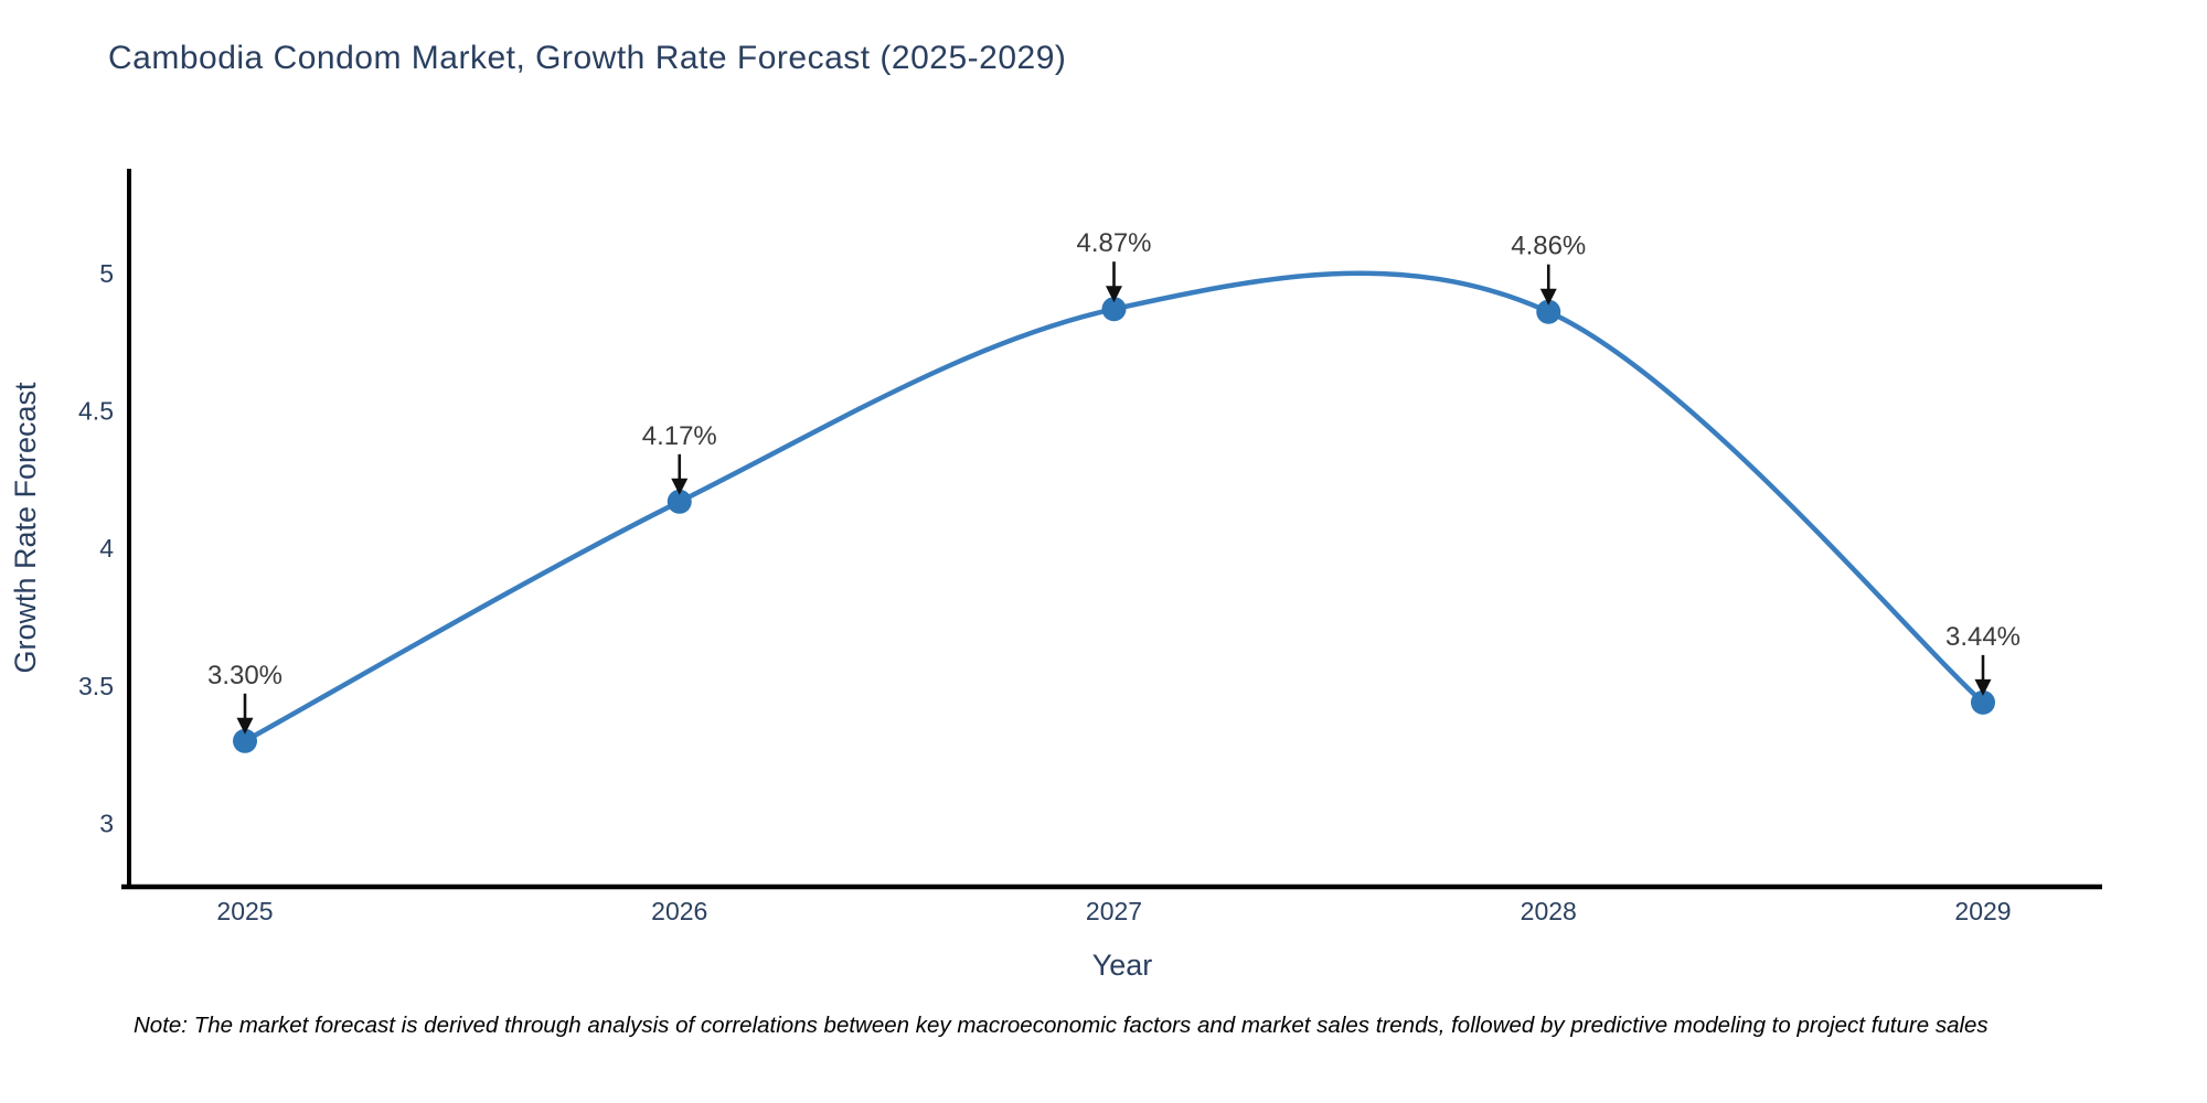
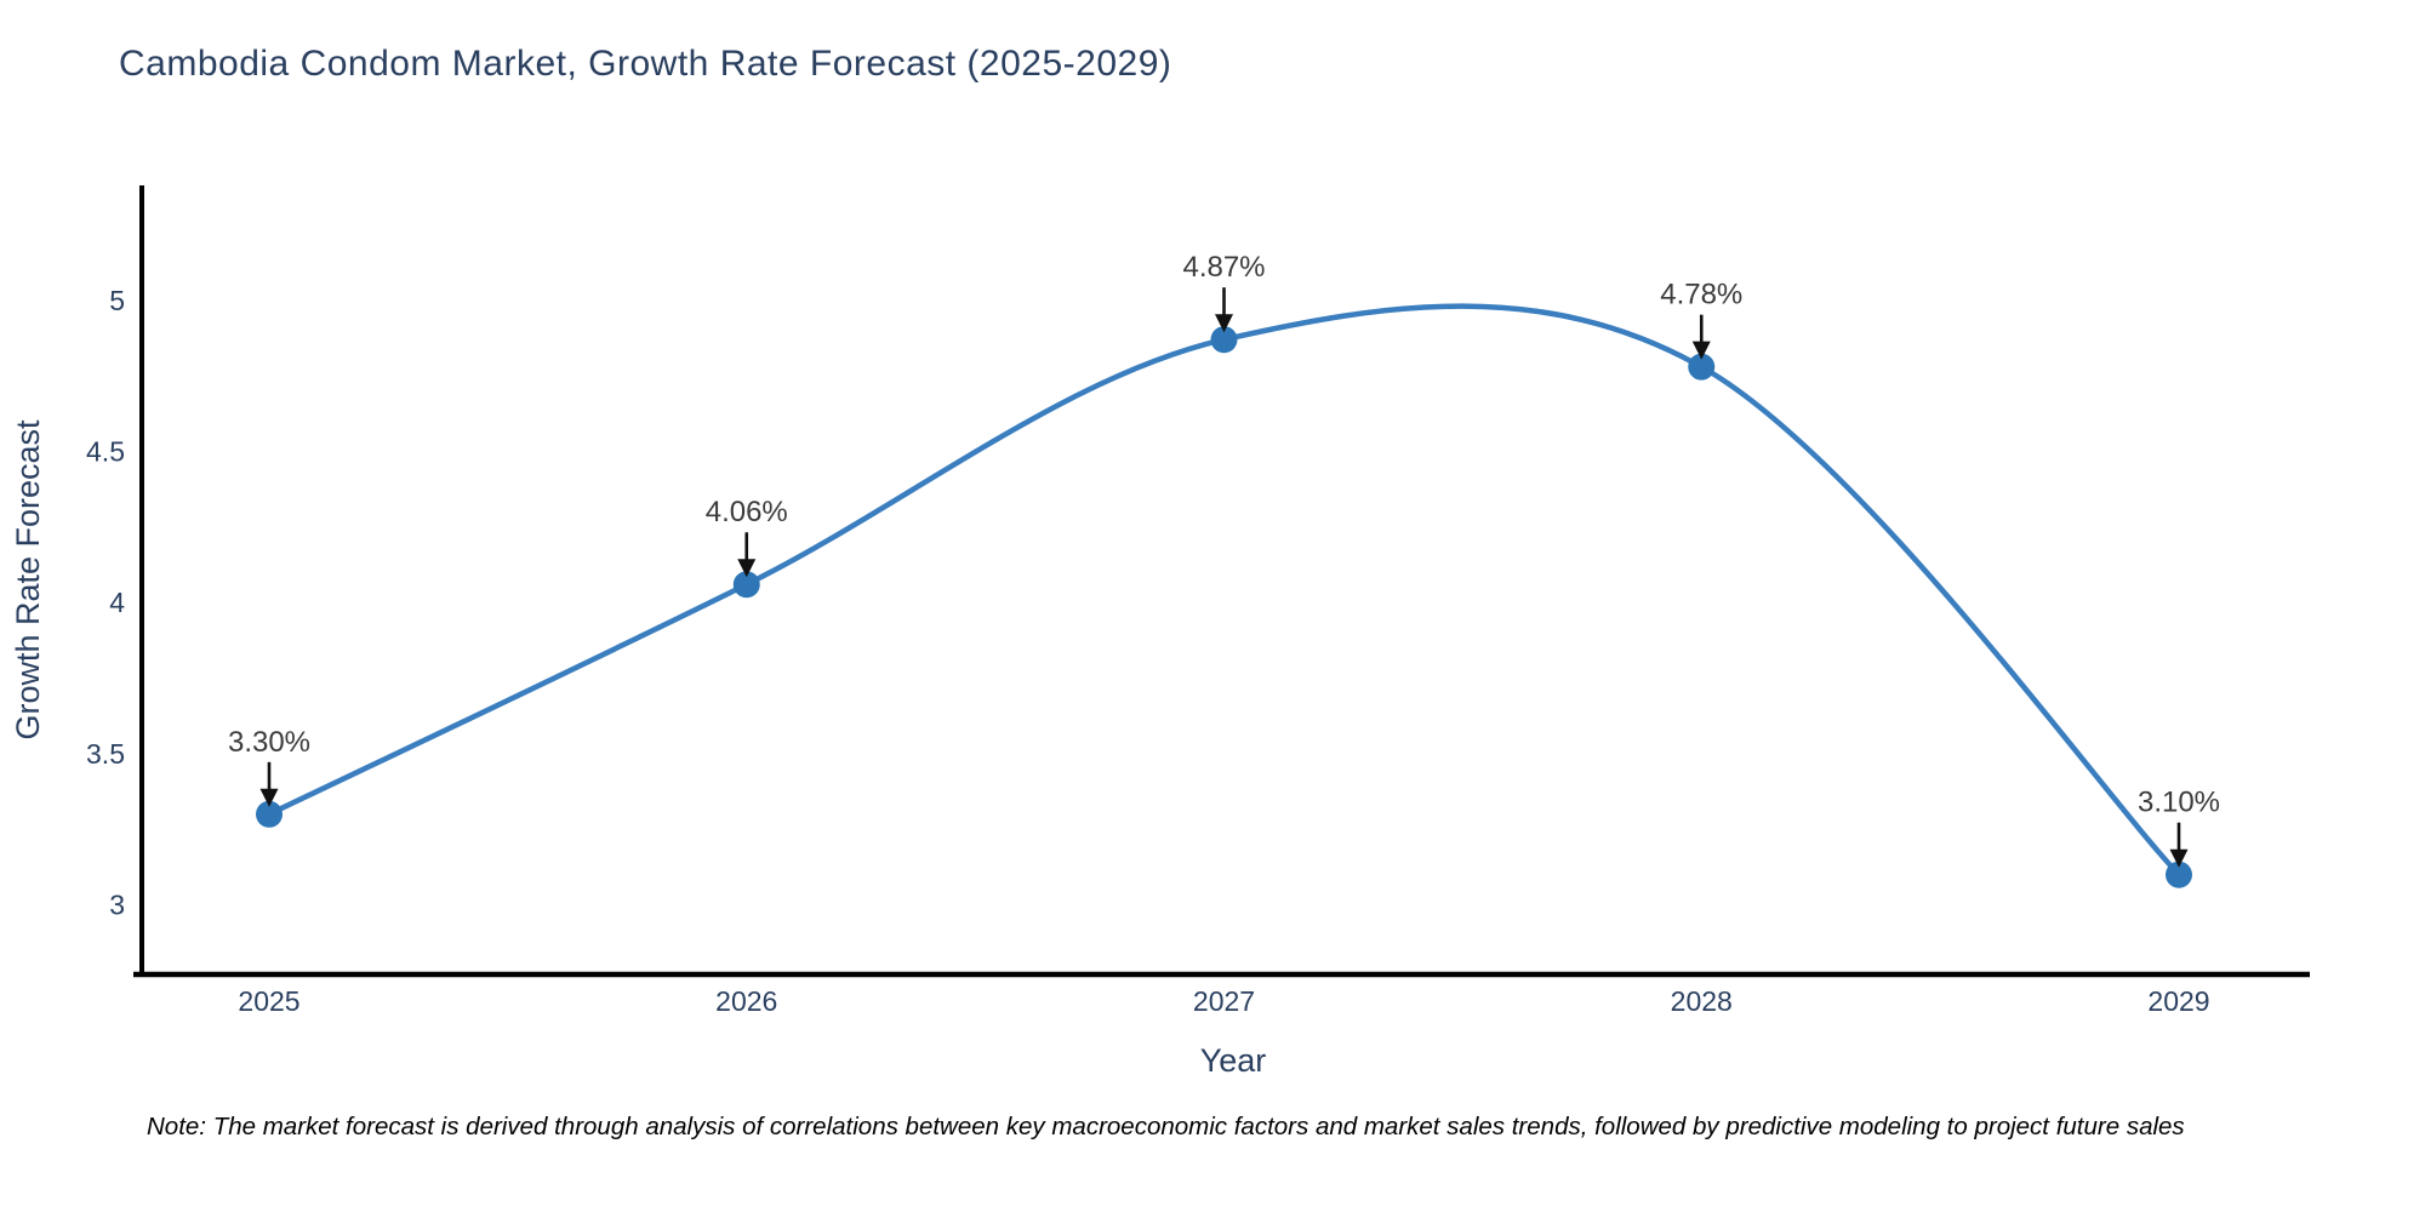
2026: 4.17% -> 4.06%
2028: 4.86% -> 4.78%
2029: 3.44% -> 3.10%
